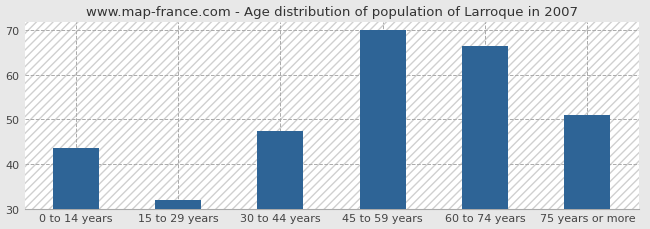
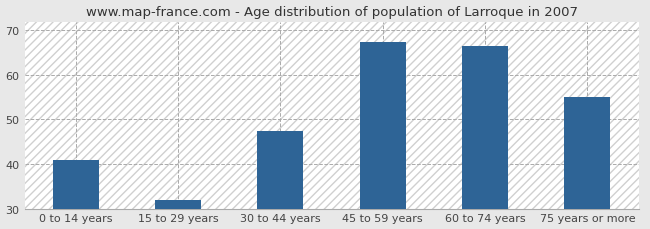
0 to 14 years: 43.5 -> 41.0
45 to 59 years: 70.0 -> 67.5
75 years or more: 51.0 -> 55.0
